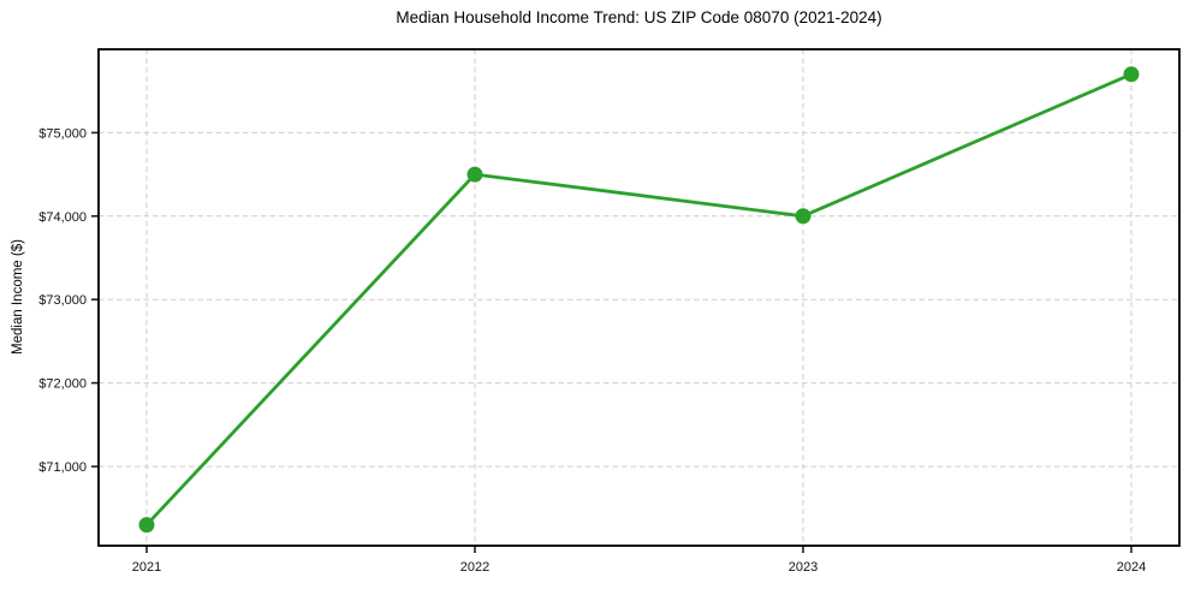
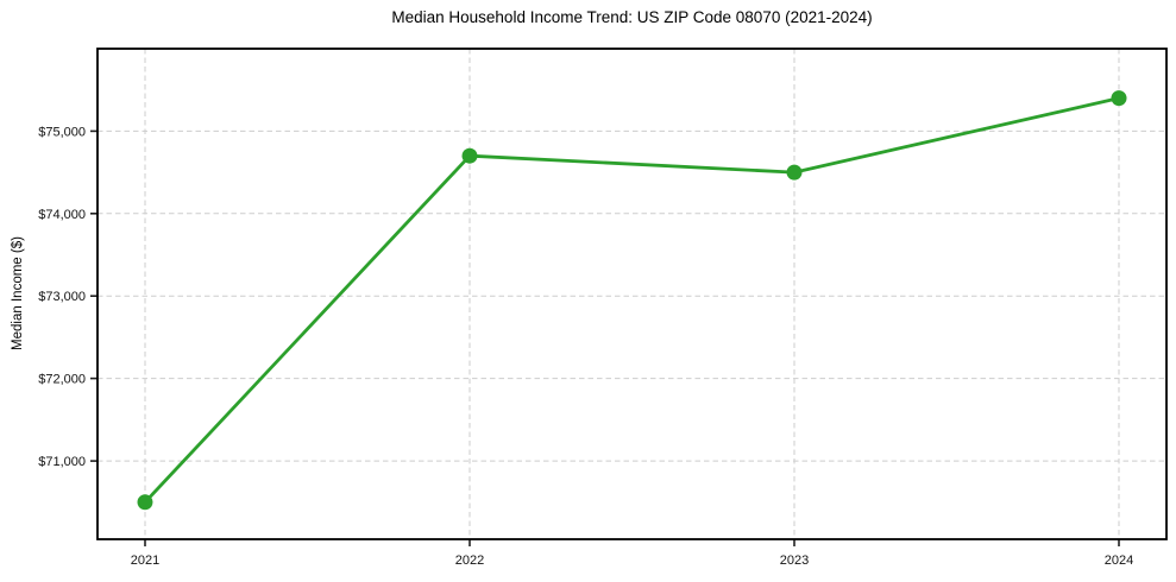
2021: $70300 -> $70500
2022: $74500 -> $74700
2023: $74000 -> $74500
2024: $75700 -> $75400
